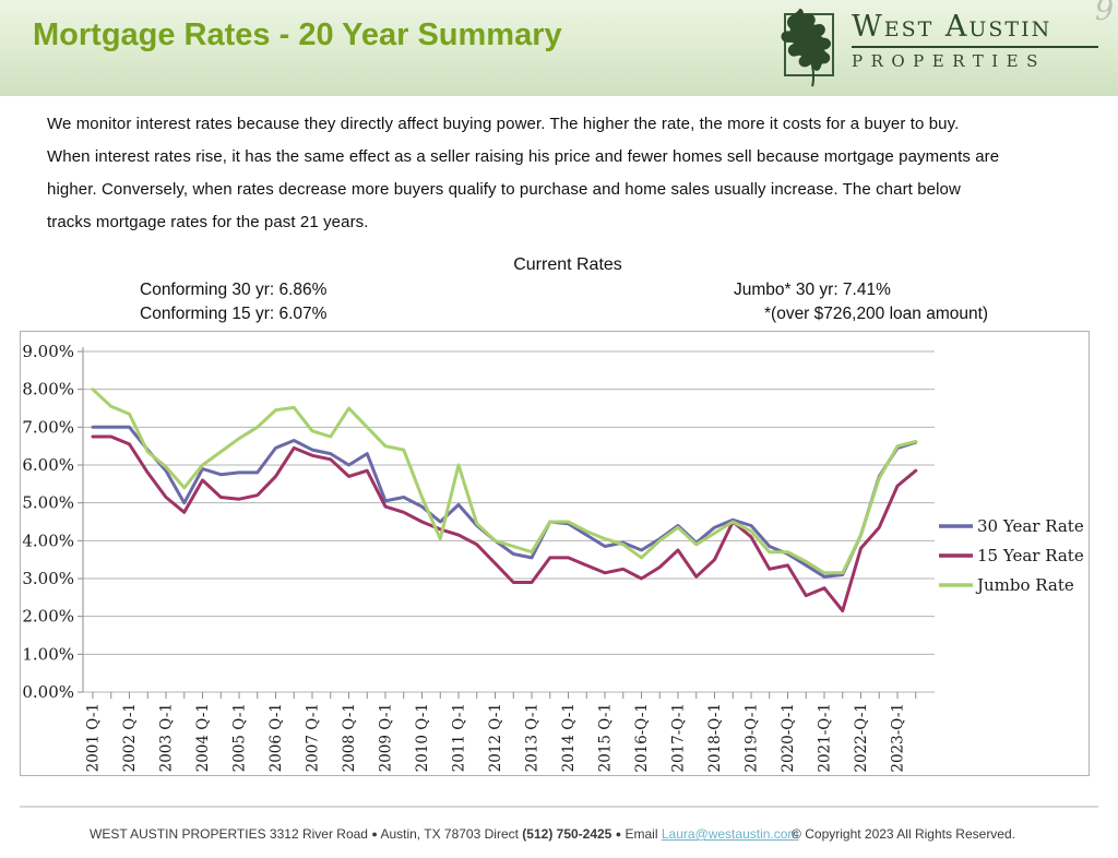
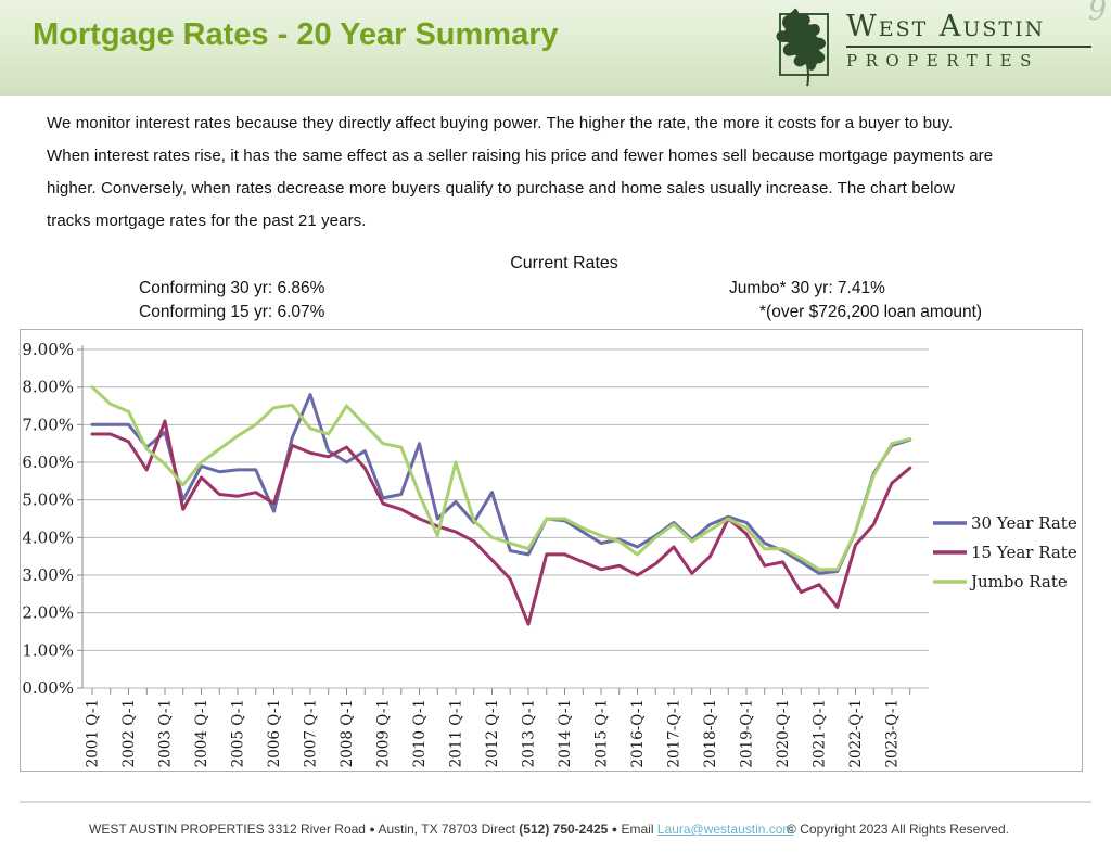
30 Year Rate/2003 Q-1: 5.8% -> 6.8%
15 Year Rate/2003 Q-1: 5.2% -> 7.1%
30 Year Rate/2006 Q-1: 6.5% -> 4.7%
15 Year Rate/2006 Q-1: 5.7% -> 4.9%
30 Year Rate/2007 Q-1: 6.4% -> 7.8%
15 Year Rate/2008 Q-1: 5.7% -> 6.4%
30 Year Rate/2010 Q-1: 4.9% -> 6.5%
30 Year Rate/2012 Q-1: 4.0% -> 5.2%
15 Year Rate/2013 Q-1: 2.9% -> 1.7%
